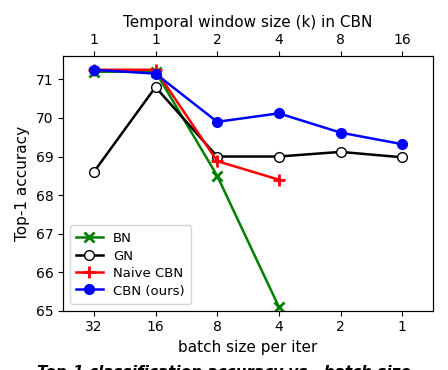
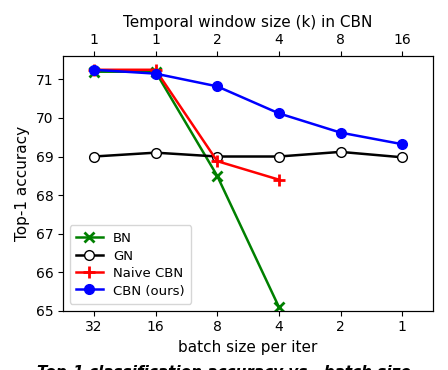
GN/32: 68.60 -> 69.00
GN/16: 70.80 -> 69.10
CBN (ours)/8: 69.90 -> 70.82
